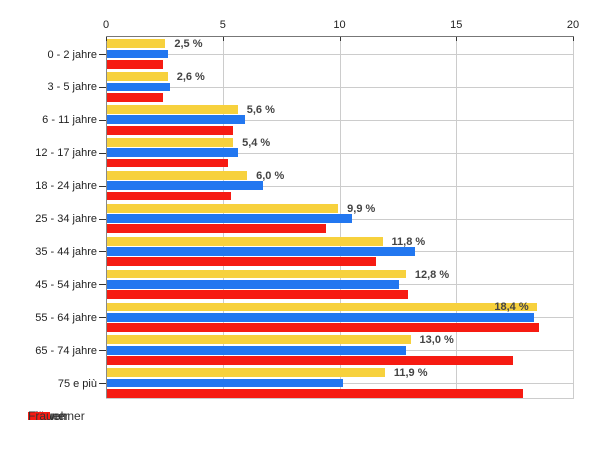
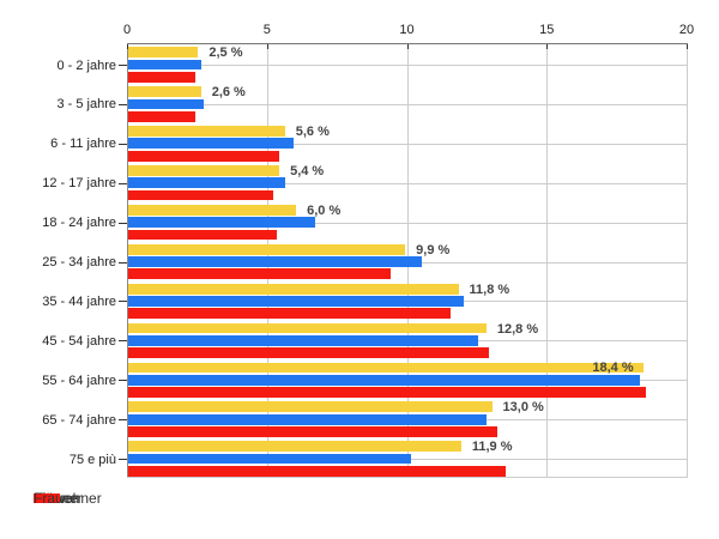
Männer/35 - 44 jahre: 13.2 -> 12.0
Frauen/65 - 74 jahre: 17.4 -> 13.2
Frauen/75 e più: 17.8 -> 13.5
